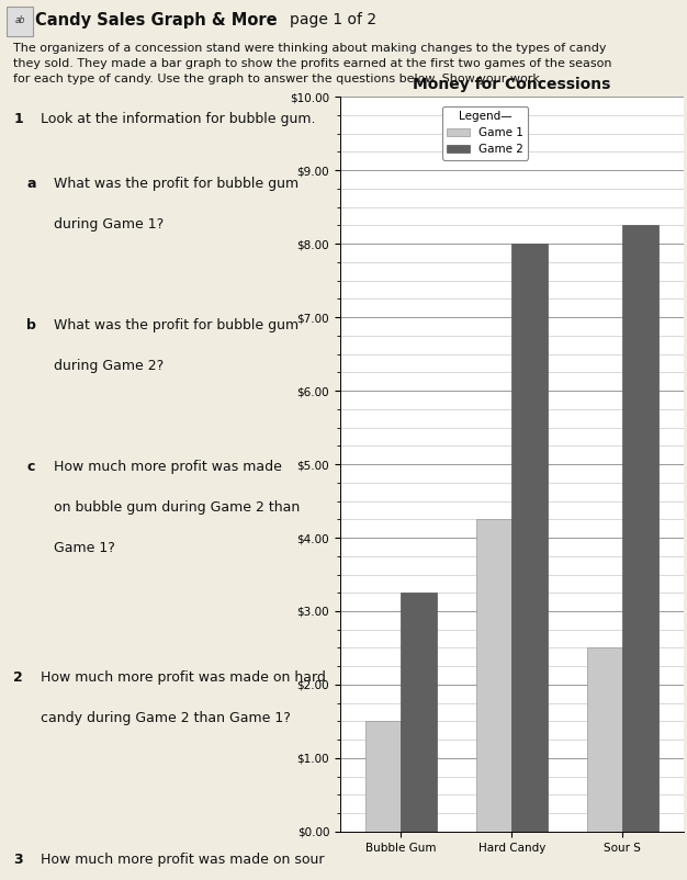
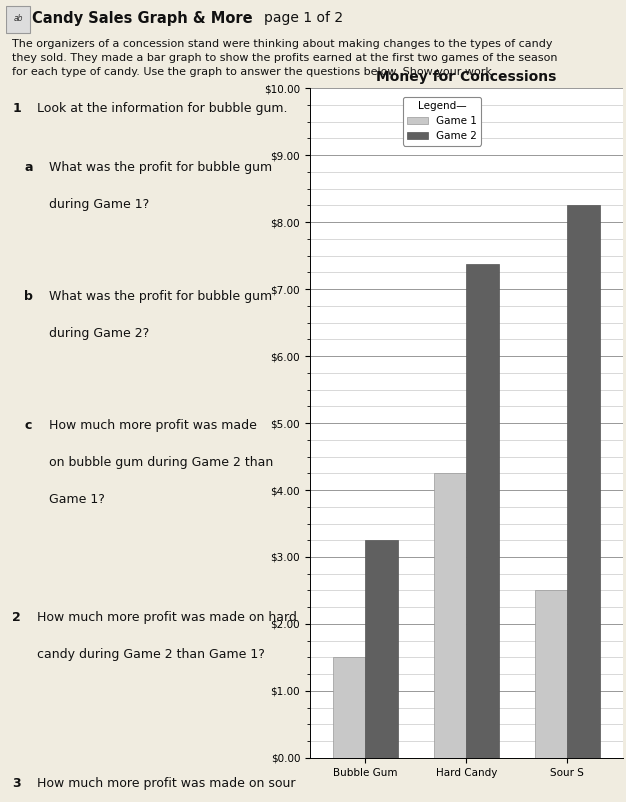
Game 2/Hard Candy: $8.00 -> $7.38
